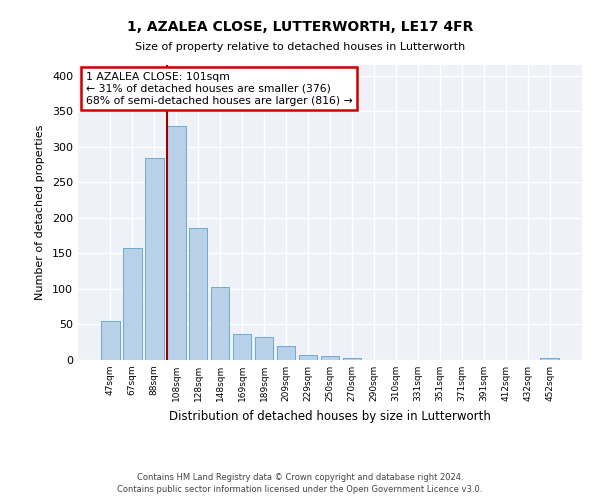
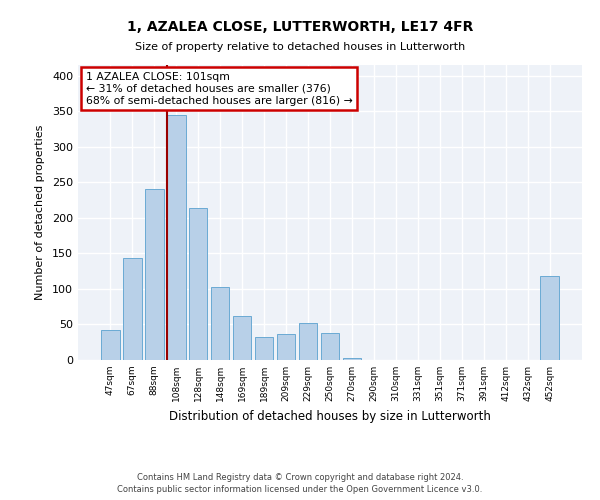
47sqm: 55 -> 42
67sqm: 157 -> 144
88sqm: 284 -> 240
108sqm: 329 -> 344
128sqm: 185 -> 214
169sqm: 37 -> 62
209sqm: 19 -> 36
229sqm: 7 -> 52
250sqm: 5 -> 38
452sqm: 3 -> 118
